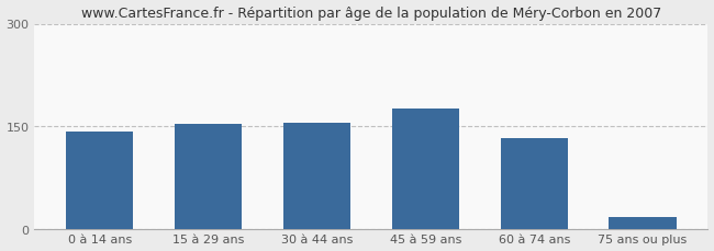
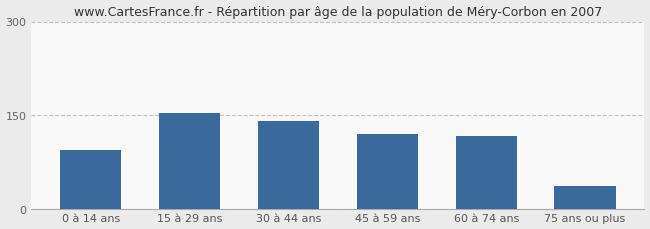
0 à 14 ans: 142 -> 94
30 à 44 ans: 155 -> 140
45 à 59 ans: 175 -> 120
60 à 74 ans: 133 -> 116
75 ans ou plus: 17 -> 36
